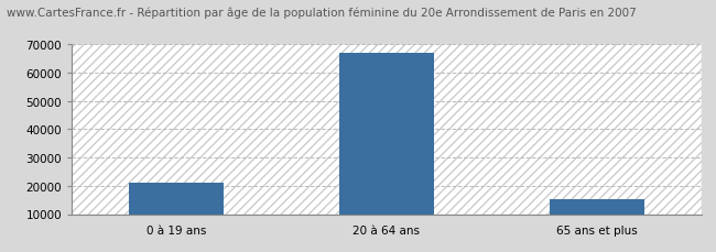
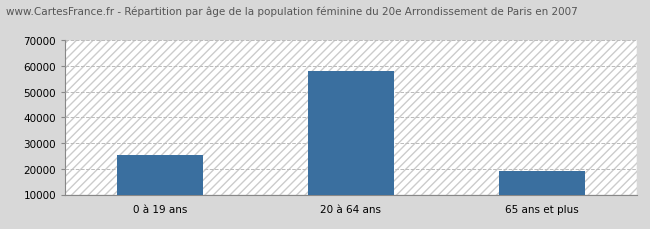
0 à 19 ans: 21000 -> 25500
20 à 64 ans: 67000 -> 58000
65 ans et plus: 15200 -> 19000
